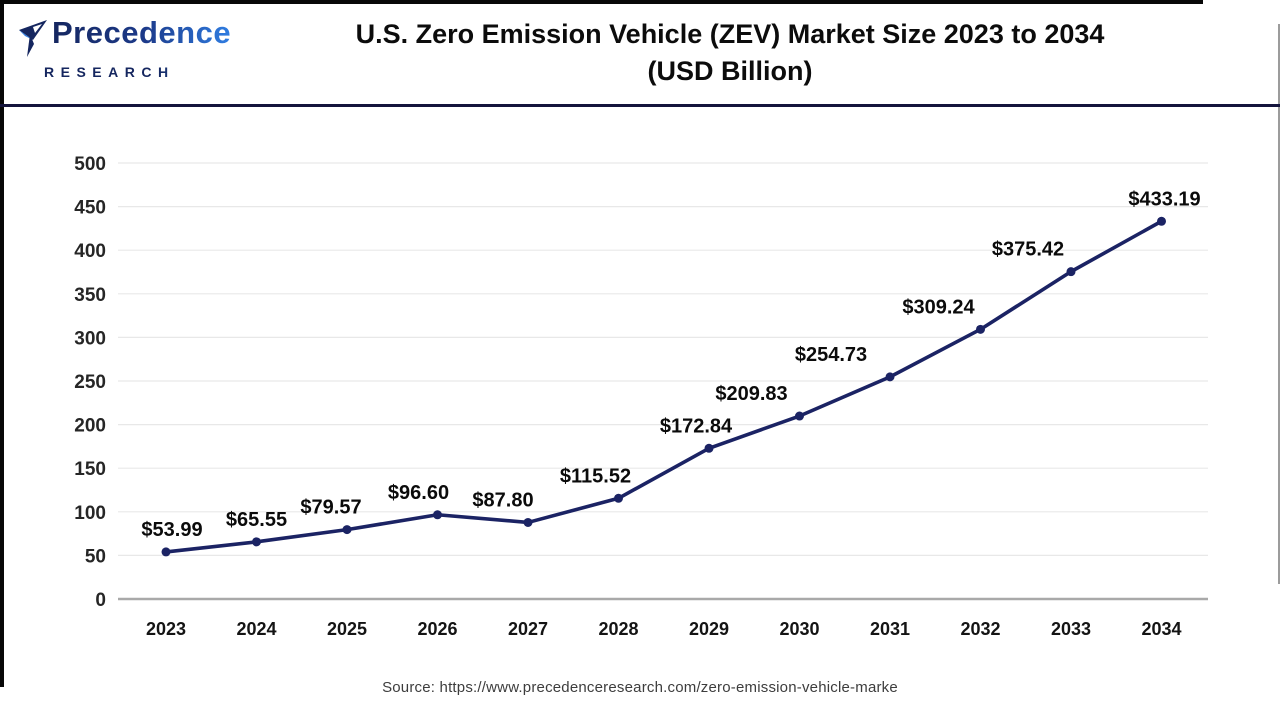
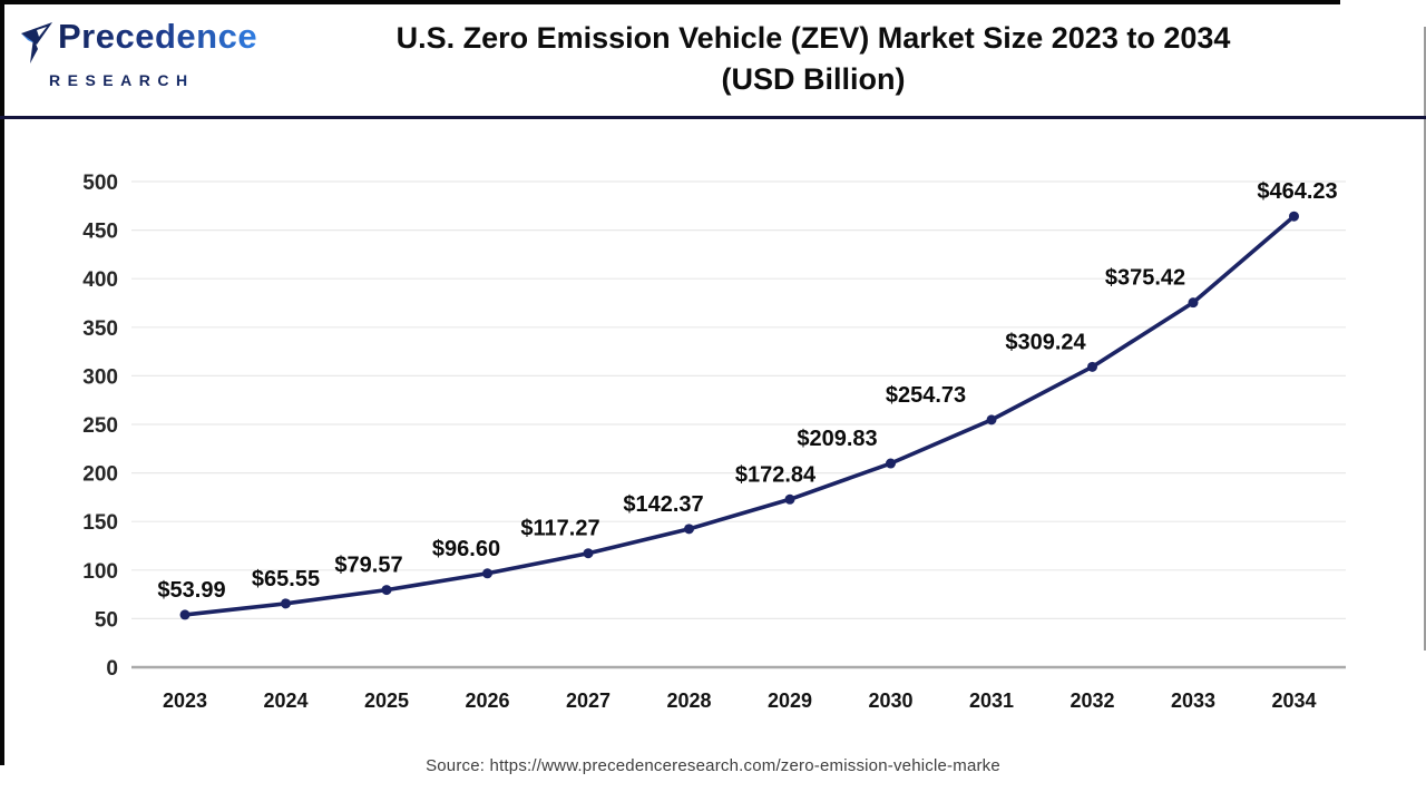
2027: $87.80 -> $117.27
2028: $115.52 -> $142.37
2034: $433.19 -> $464.23
